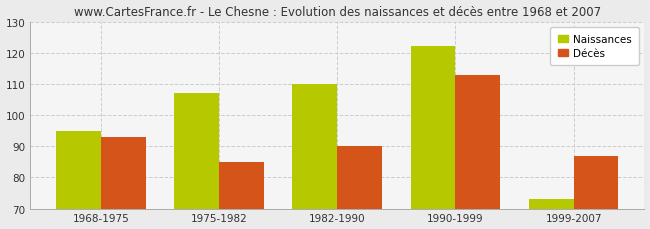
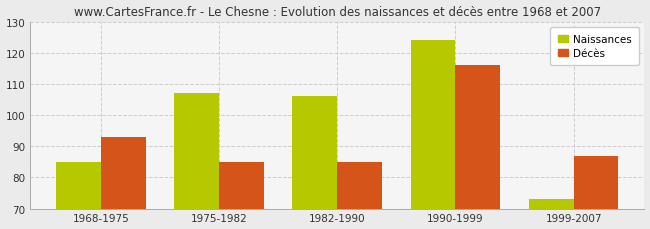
Naissances/1968-1975: 95 -> 85
Naissances/1982-1990: 110 -> 106
Décès/1982-1990: 90 -> 85
Naissances/1990-1999: 122 -> 124
Décès/1990-1999: 113 -> 116
